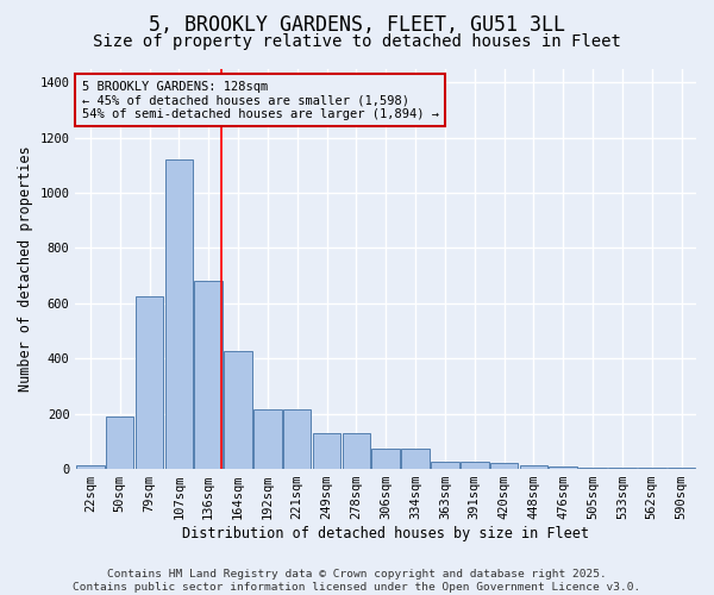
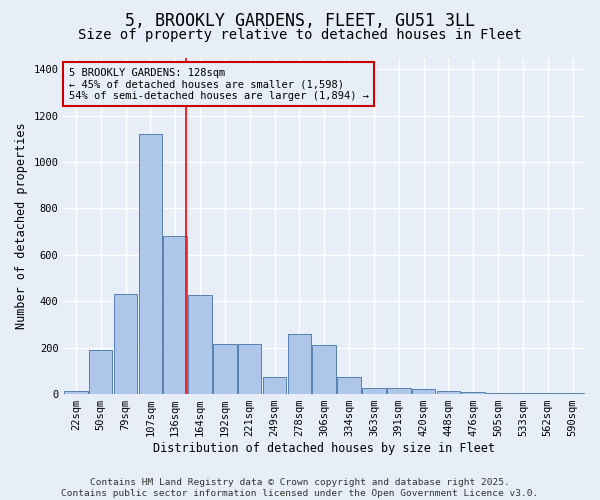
79sqm: 625 -> 430
249sqm: 130 -> 75
278sqm: 130 -> 260
306sqm: 75 -> 210
